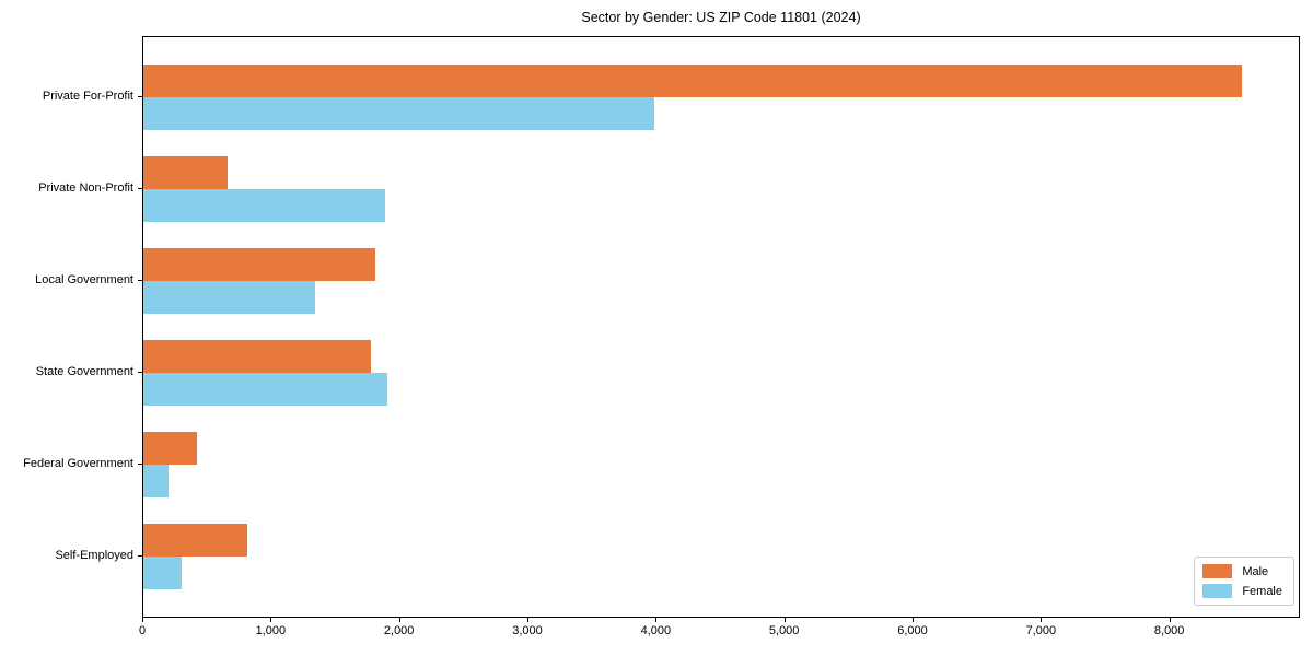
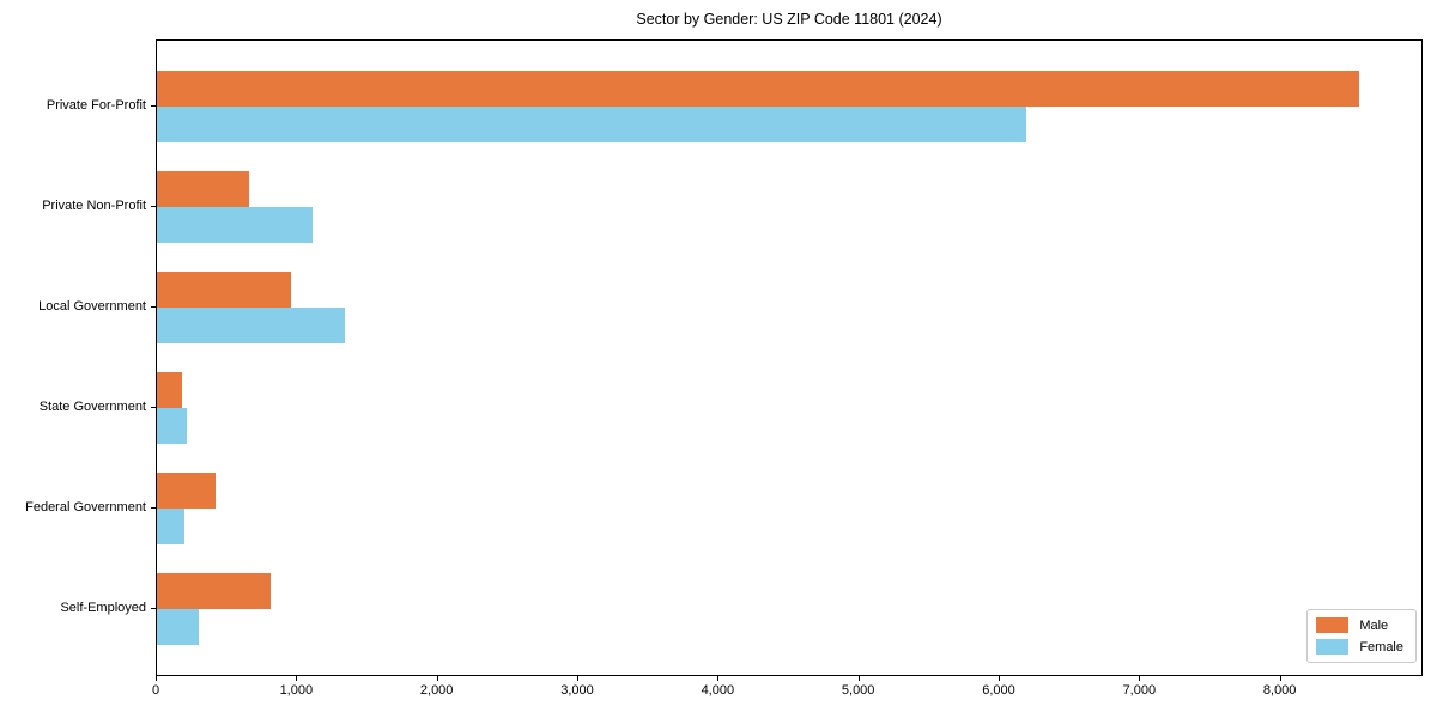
Female/Private For-Profit: 3980 -> 6190
Female/Private Non-Profit: 1880 -> 1100
Male/Local Government: 1810 -> 960
Male/State Government: 1770 -> 180
Female/State Government: 1900 -> 220
